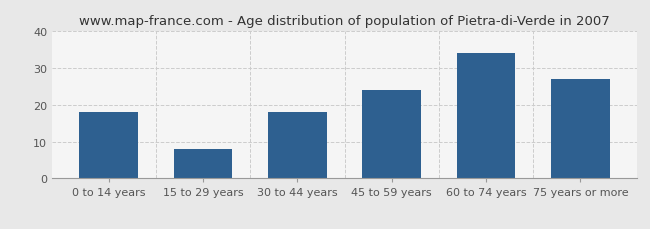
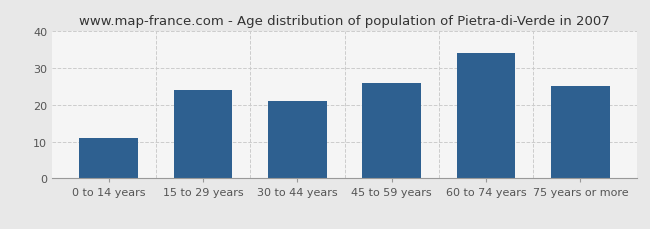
0 to 14 years: 18 -> 11
15 to 29 years: 8 -> 24
30 to 44 years: 18 -> 21
45 to 59 years: 24 -> 26
75 years or more: 27 -> 25
